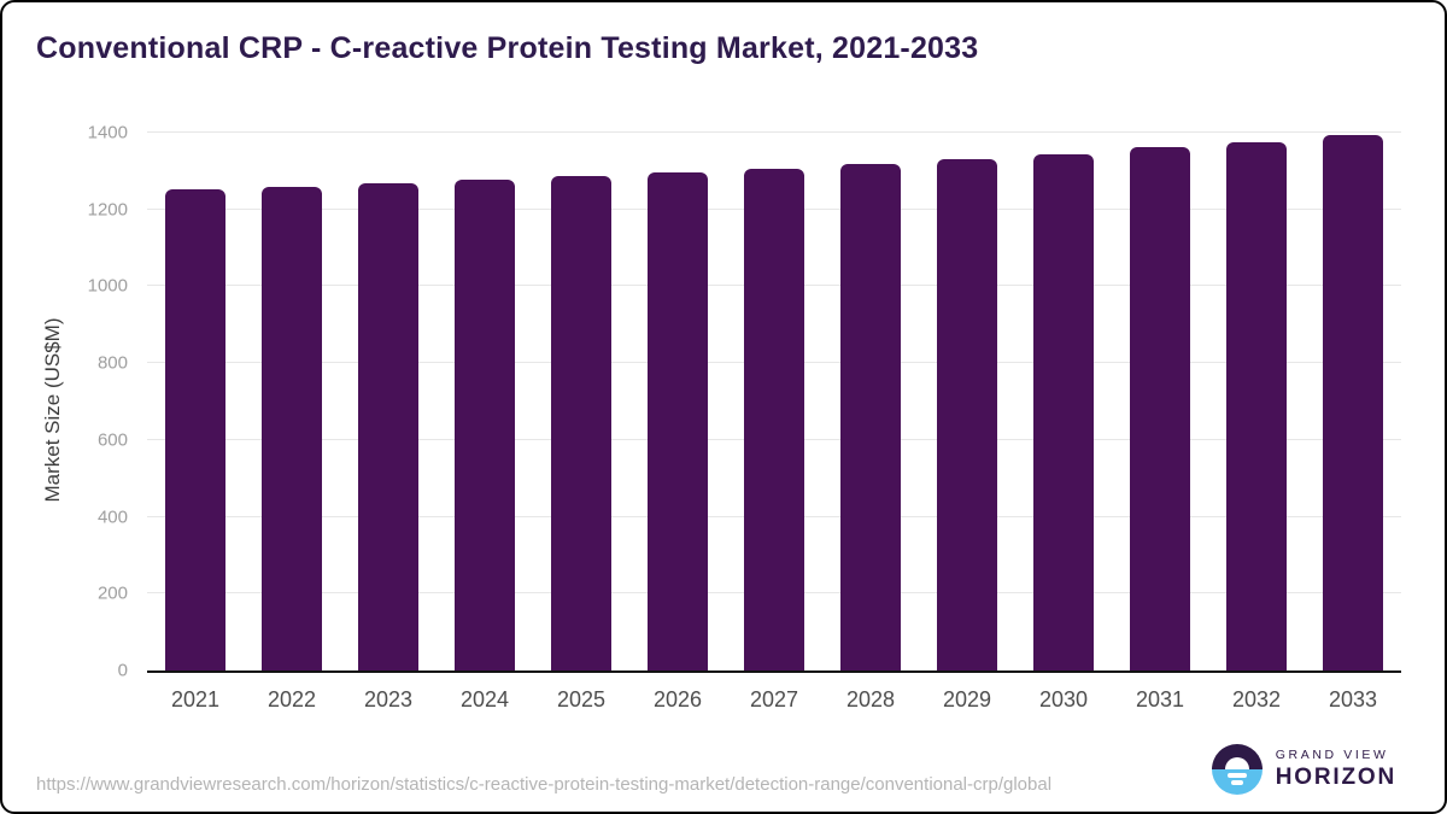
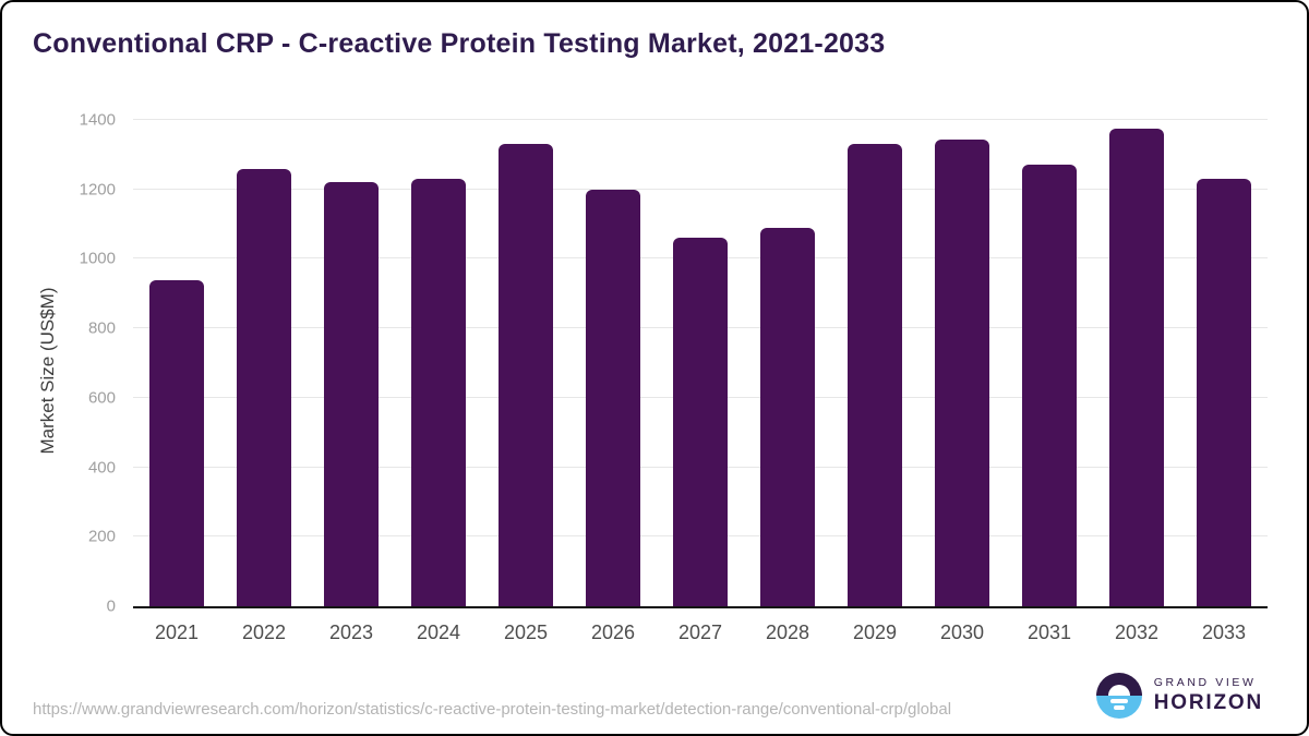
2021: 1250 -> 940
2023: 1270 -> 1220
2024: 1280 -> 1230
2025: 1290 -> 1330
2026: 1300 -> 1200
2027: 1300 -> 1060
2028: 1320 -> 1090
2031: 1360 -> 1270
2033: 1390 -> 1230
